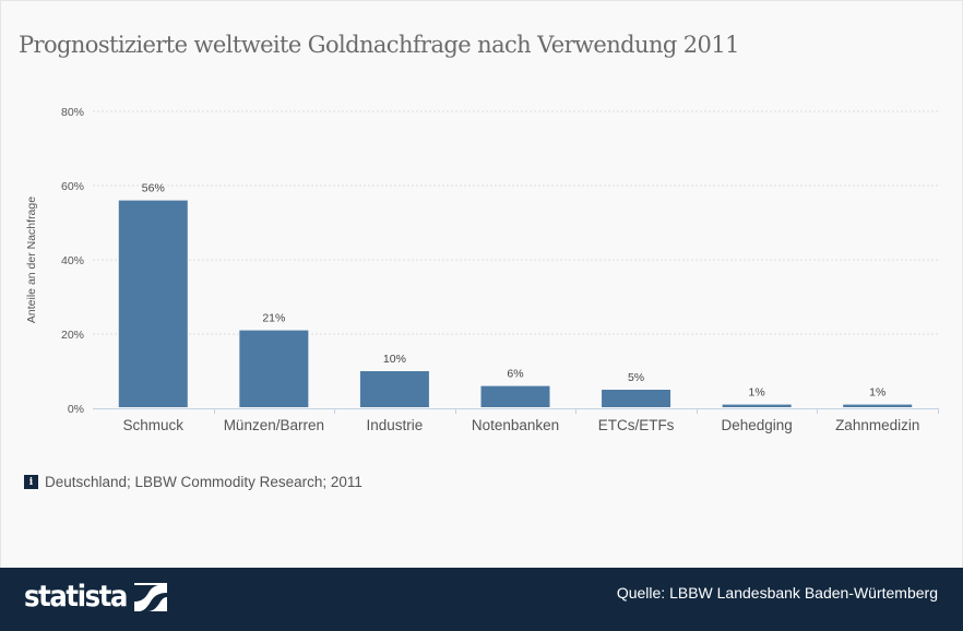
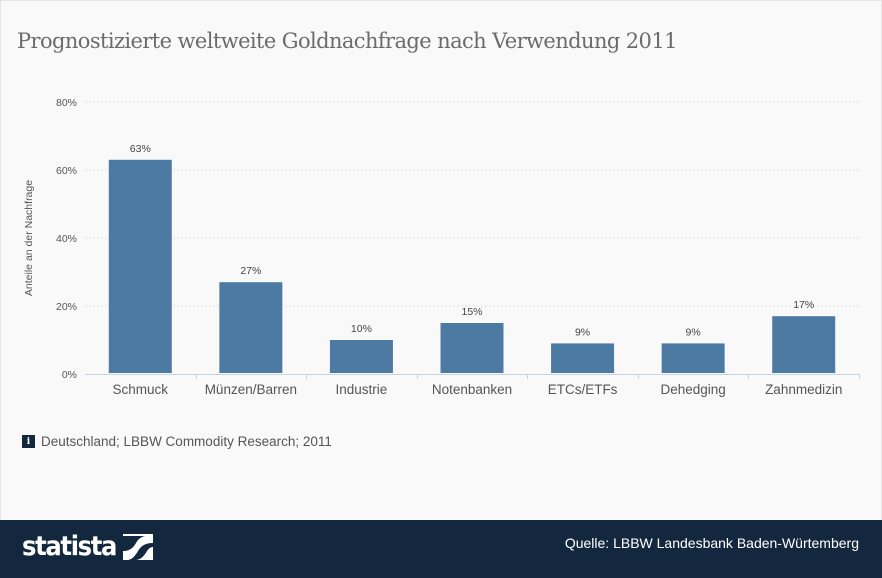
Schmuck: 56% -> 63%
Münzen/Barren: 21% -> 27%
Notenbanken: 6% -> 15%
ETCs/ETFs: 5% -> 9%
Dehedging: 1% -> 9%
Zahnmedizin: 1% -> 17%
